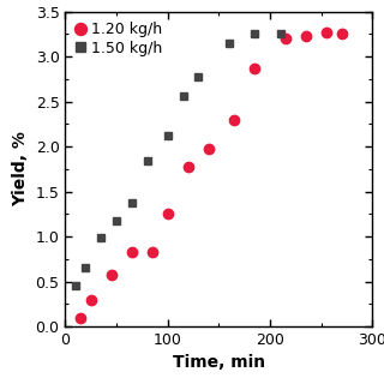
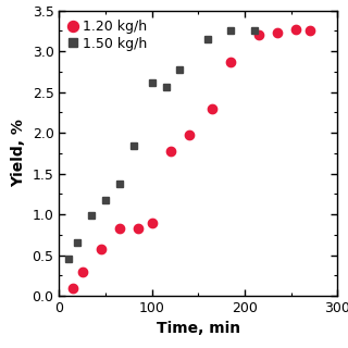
1.20 kg/h/100: 1.26 -> 0.90
1.50 kg/h/100: 2.12 -> 2.62
